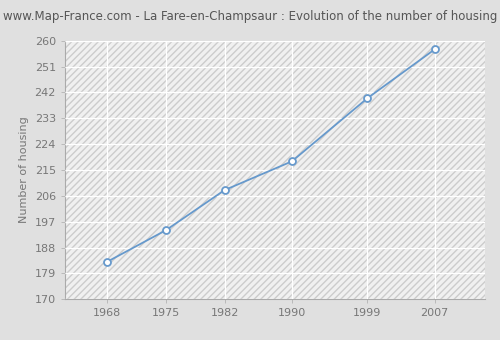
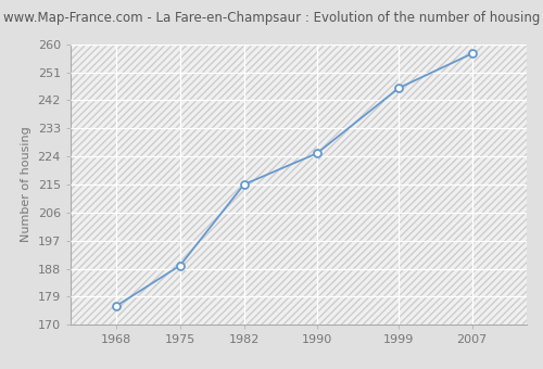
1968: 183 -> 176
1975: 194 -> 189
1982: 208 -> 215
1990: 218 -> 225
1999: 240 -> 246
